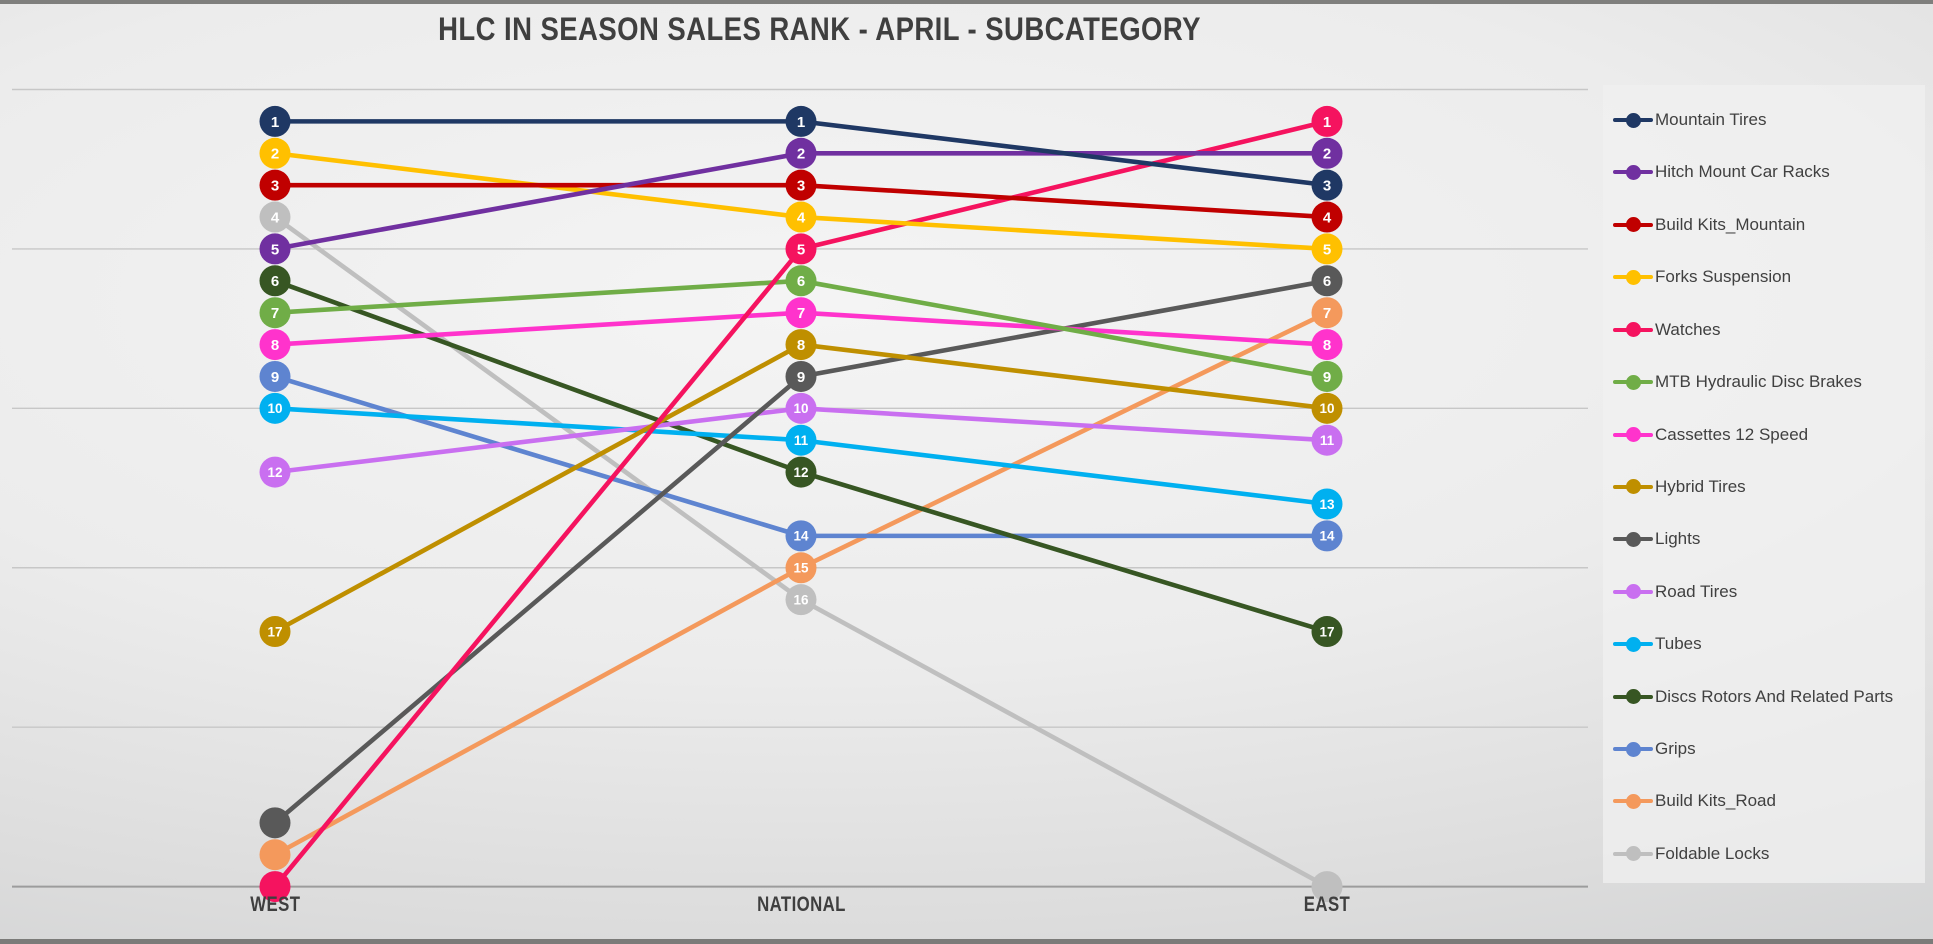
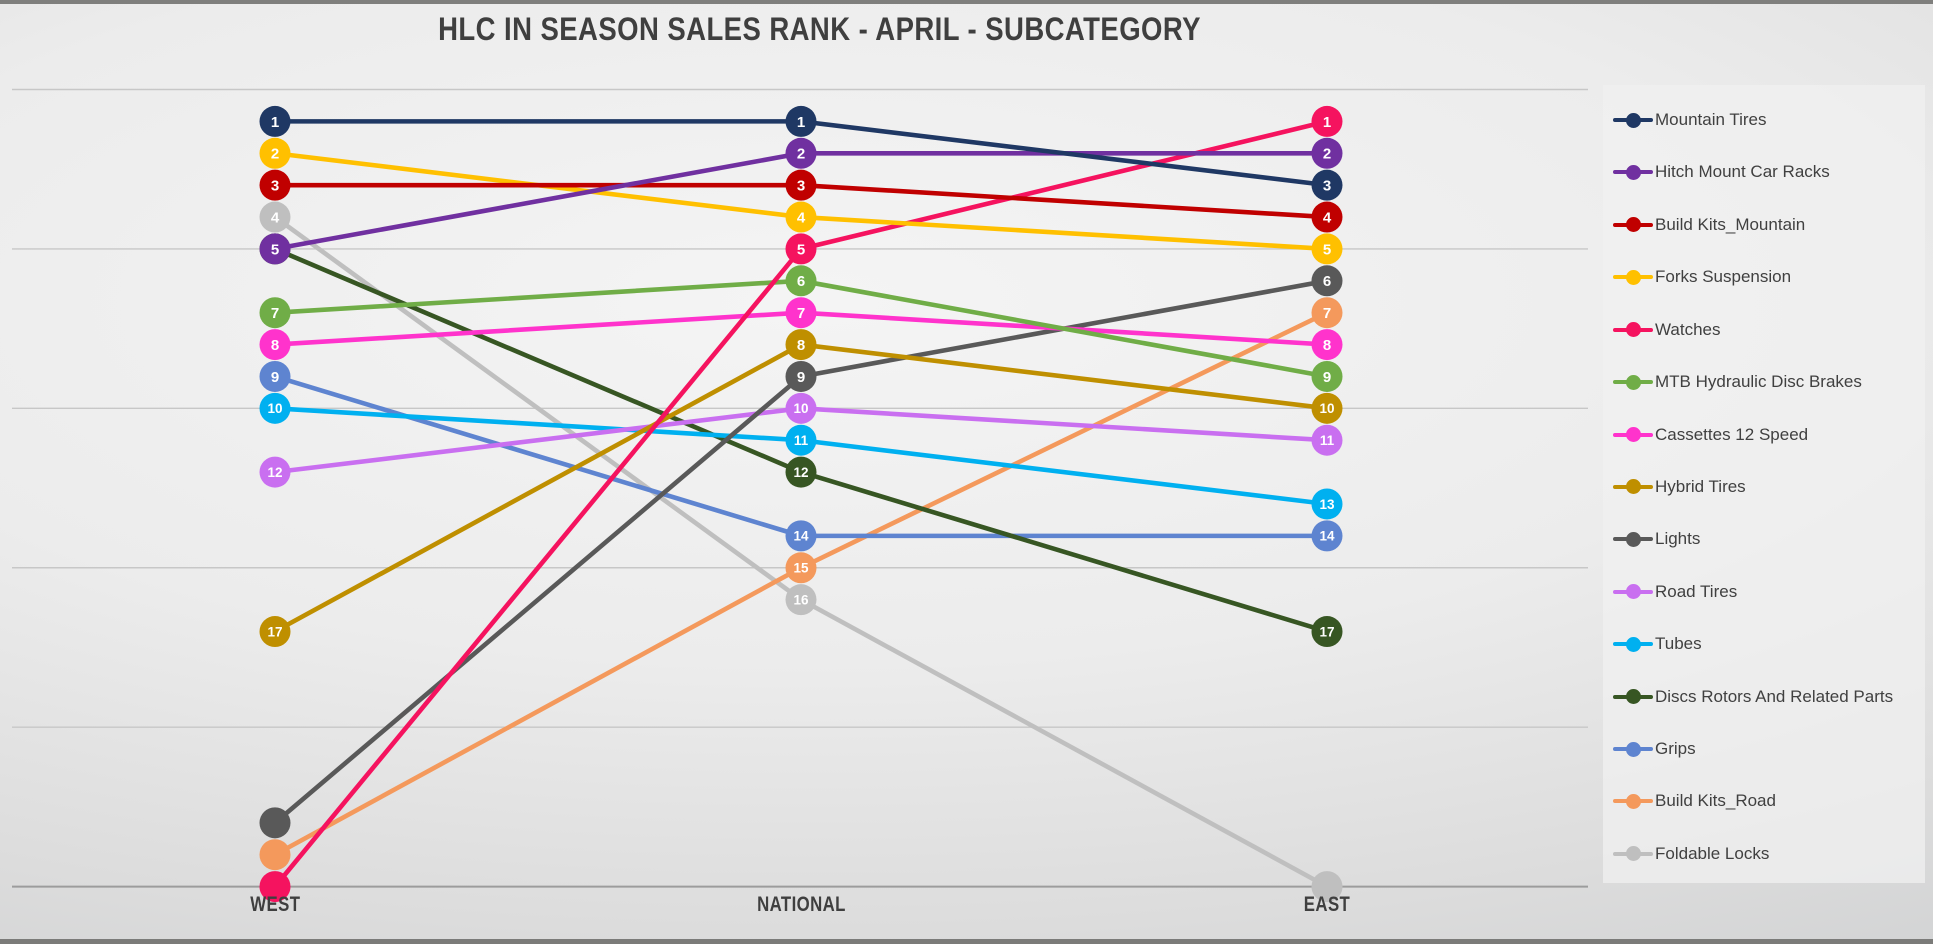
Discs Rotors And Related Parts/WEST: 6 -> 5
